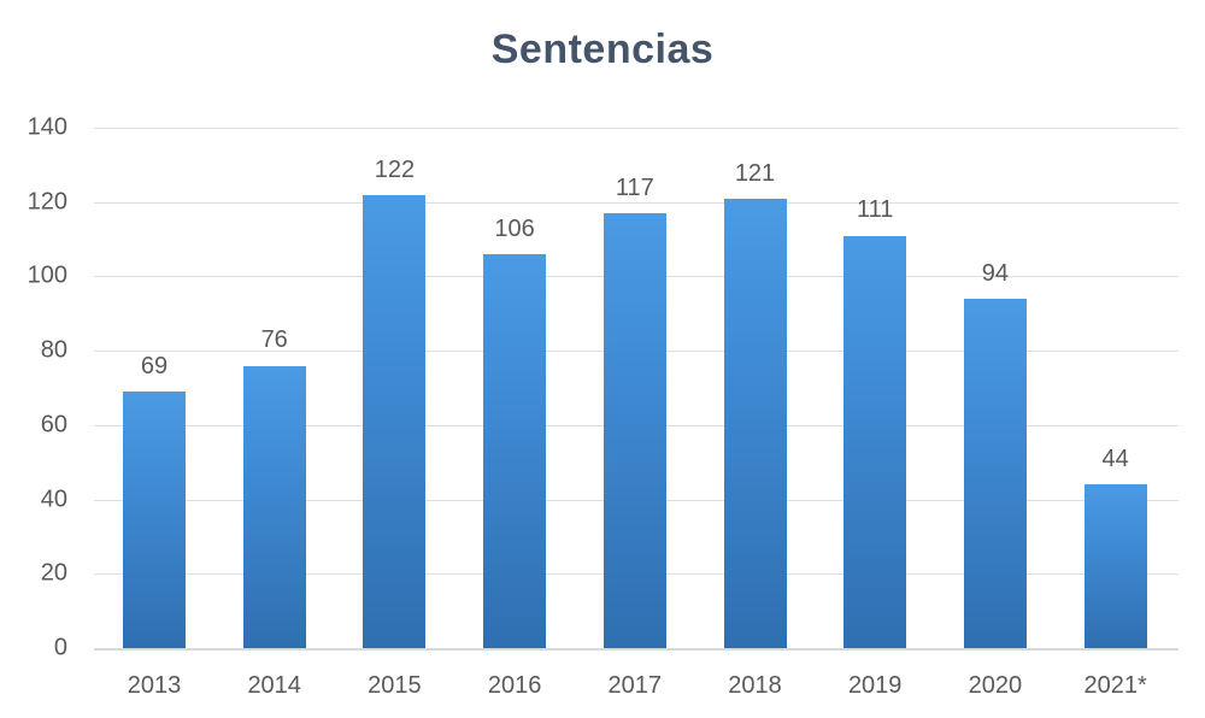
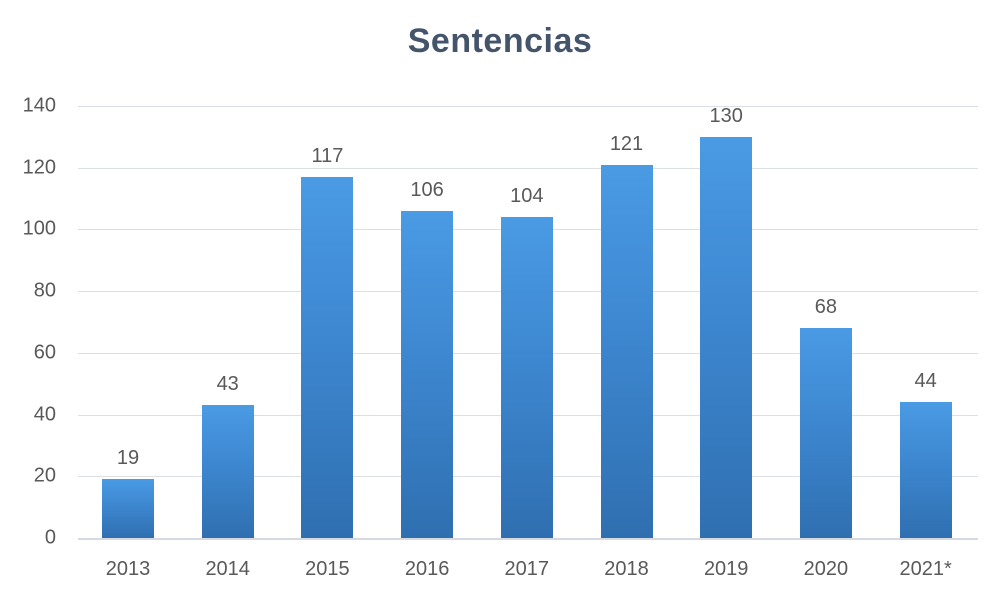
2013: 69 -> 19
2014: 76 -> 43
2015: 122 -> 117
2017: 117 -> 104
2019: 111 -> 130
2020: 94 -> 68
